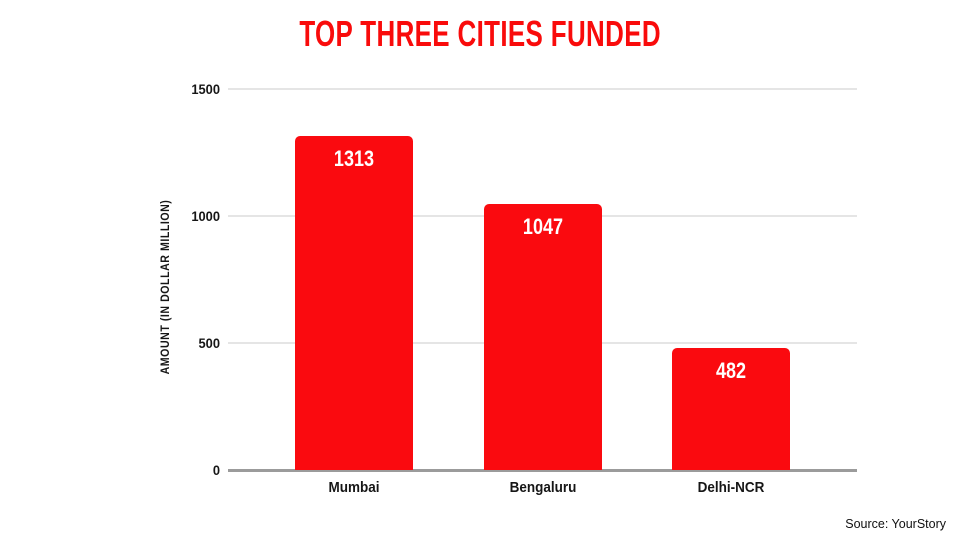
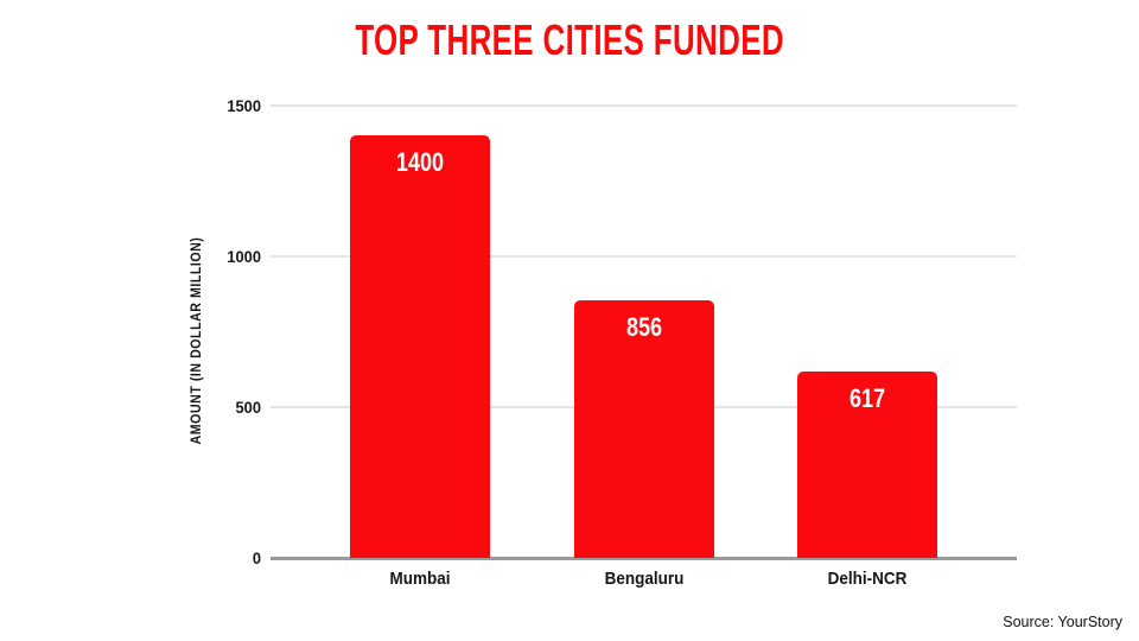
Mumbai: 1313 -> 1400
Bengaluru: 1047 -> 856
Delhi-NCR: 482 -> 617
